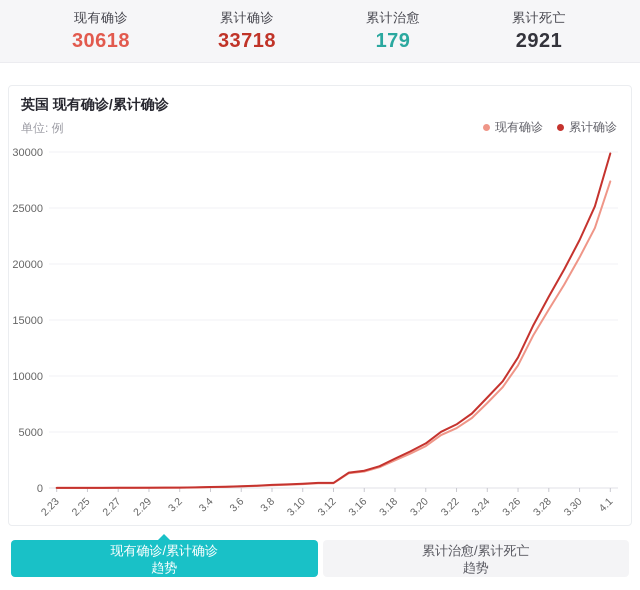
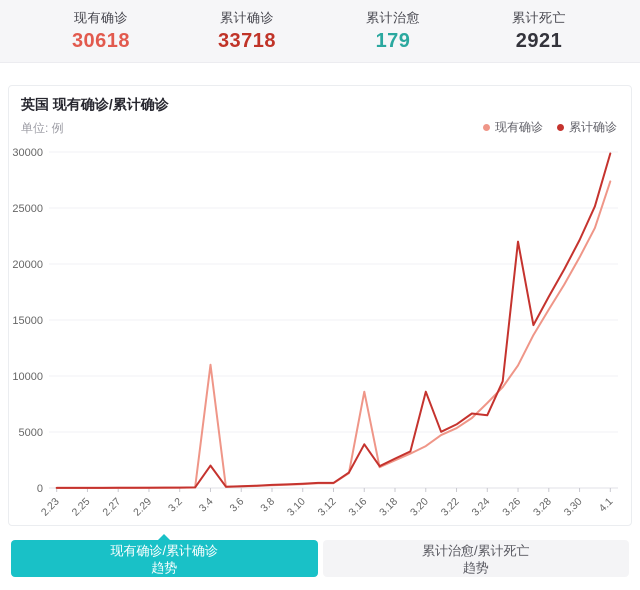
现有确诊/3.4: 100 -> 11000
累计确诊/3.4: 100 -> 2000
现有确诊/3.16: 1500 -> 8600
累计确诊/3.16: 1500 -> 3900
累计确诊/3.20: 4000 -> 8600
累计确诊/3.24: 8100 -> 6500
累计确诊/3.26: 11700 -> 22000
